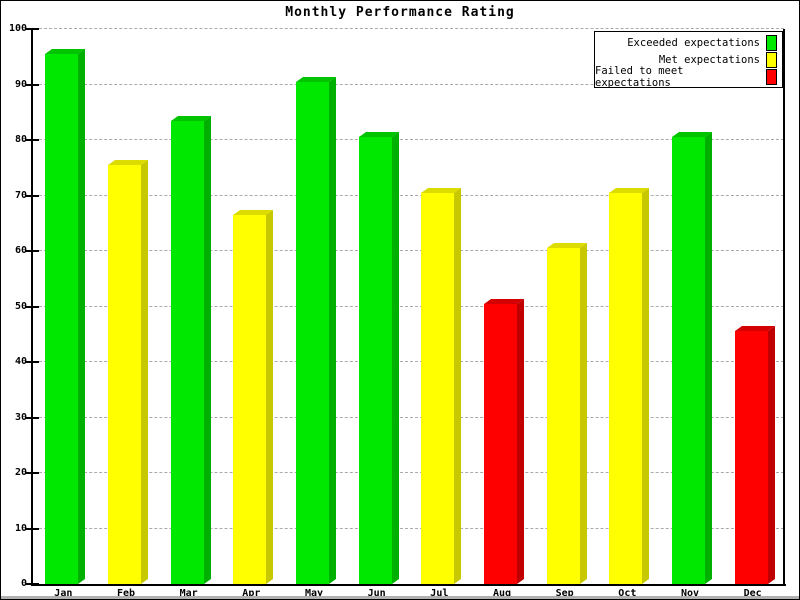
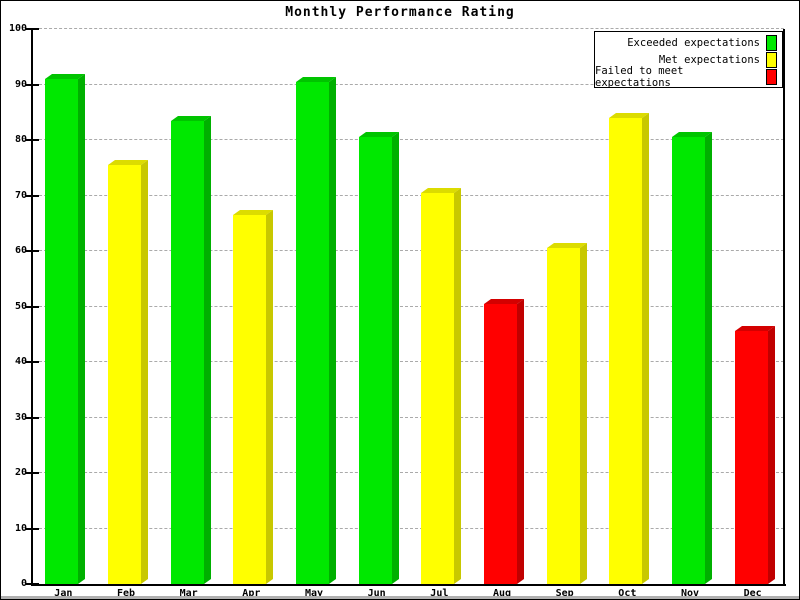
Jan: 96 -> 91
Oct: 70 -> 84
